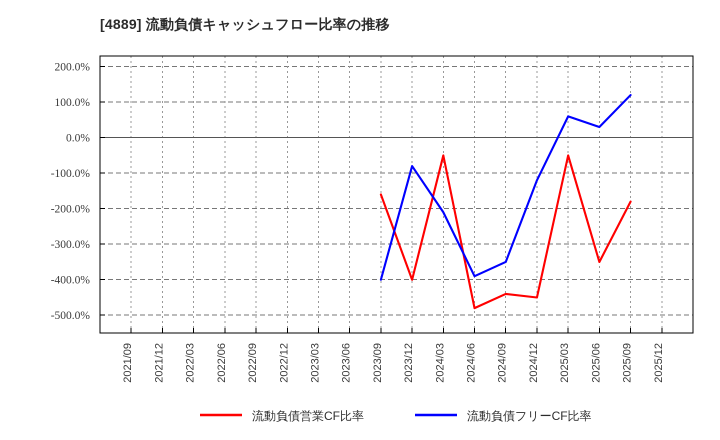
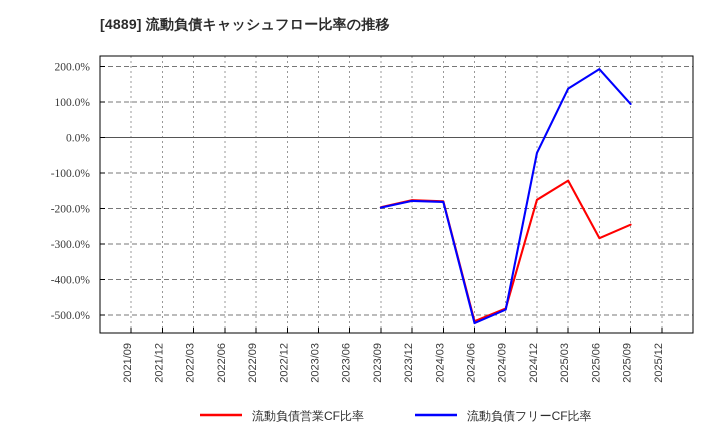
流動負債営業CF比率/2023/09: -160% -> -200%
流動負債フリーCF比率/2023/09: -400% -> -200%
流動負債営業CF比率/2023/12: -400% -> -180%
流動負債フリーCF比率/2023/12: -80% -> -180%
流動負債営業CF比率/2024/03: -50% -> -180%
流動負債フリーCF比率/2024/03: -210% -> -180%
流動負債営業CF比率/2024/06: -480% -> -520%
流動負債フリーCF比率/2024/06: -390% -> -520%
流動負債営業CF比率/2024/09: -440% -> -480%
流動負債フリーCF比率/2024/09: -350% -> -480%
流動負債営業CF比率/2024/12: -450% -> -180%
流動負債フリーCF比率/2024/12: -120% -> -40%
流動負債営業CF比率/2025/03: -50% -> -120%
流動負債フリーCF比率/2025/03: 60% -> 140%
流動負債営業CF比率/2025/06: -350% -> -280%
流動負債フリーCF比率/2025/06: 30% -> 190%
流動負債営業CF比率/2025/09: -180% -> -240%
流動負債フリーCF比率/2025/09: 120% -> 100%
